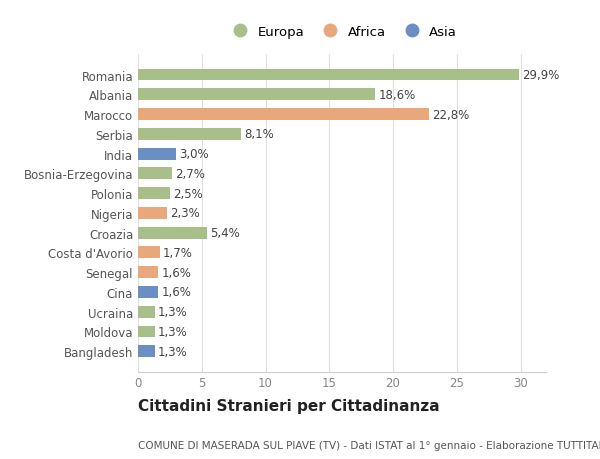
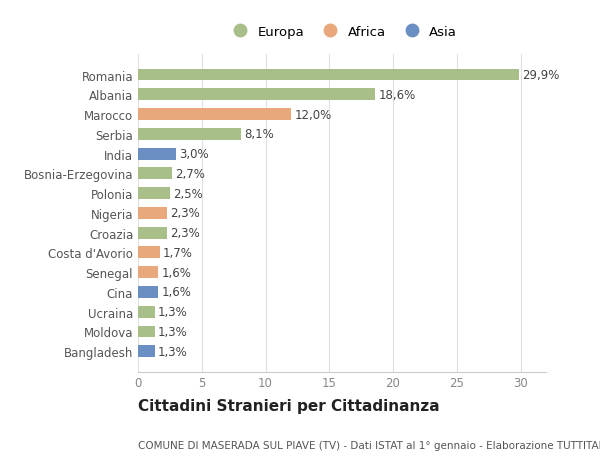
Marocco: 22,8% -> 12,0%
Croazia: 5,4% -> 2,3%
